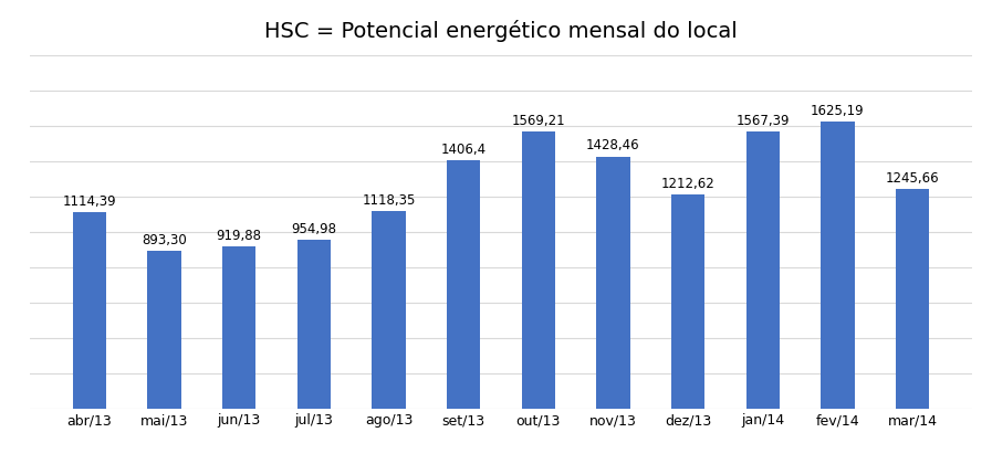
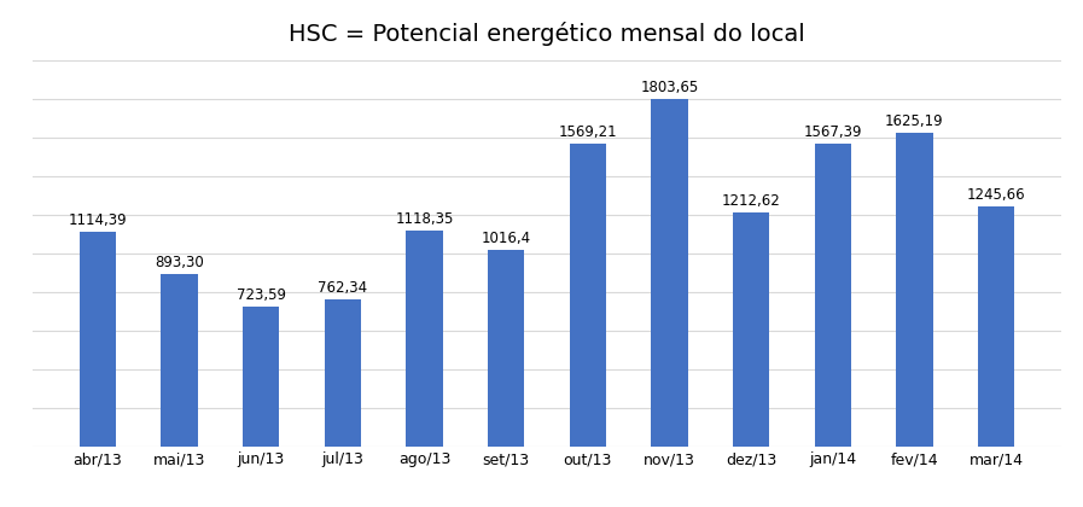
jun/13: 919,88 -> 723,59
jul/13: 954,98 -> 762,34
set/13: 1406,4 -> 1016,4
nov/13: 1428,46 -> 1803,65
